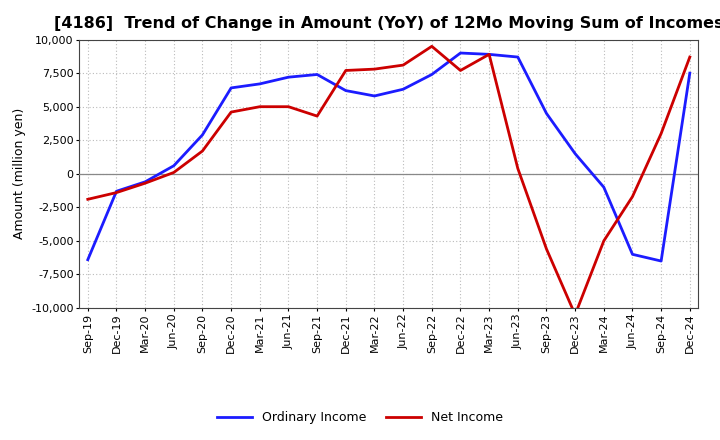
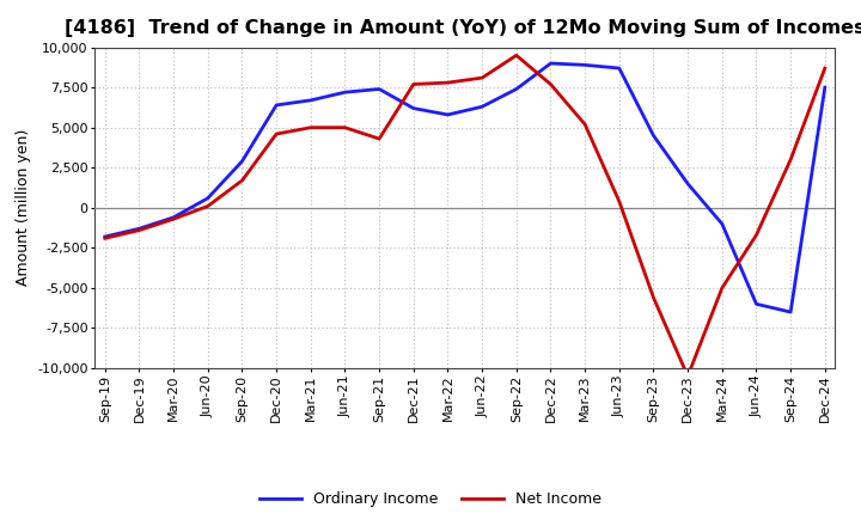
Ordinary Income/Sep-19: -6,400 -> -1,800
Net Income/Mar-23: 8,900 -> 5,200
